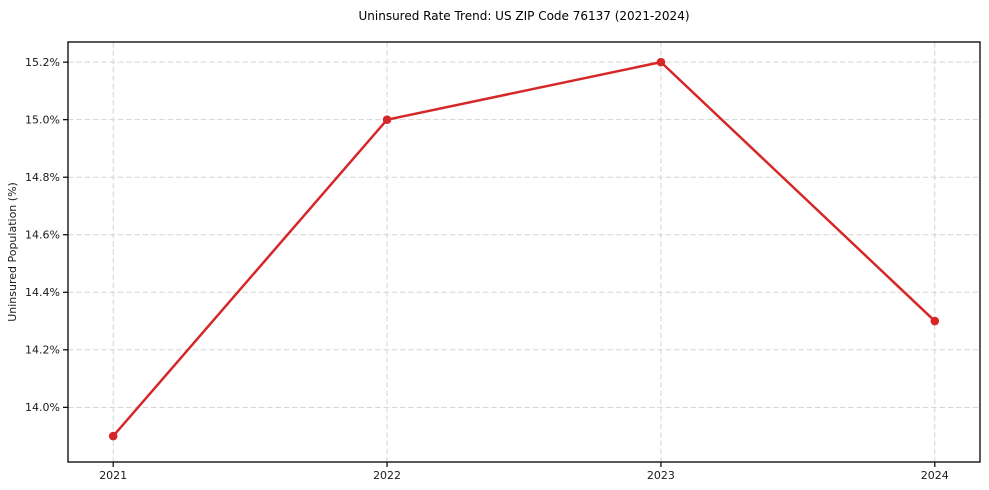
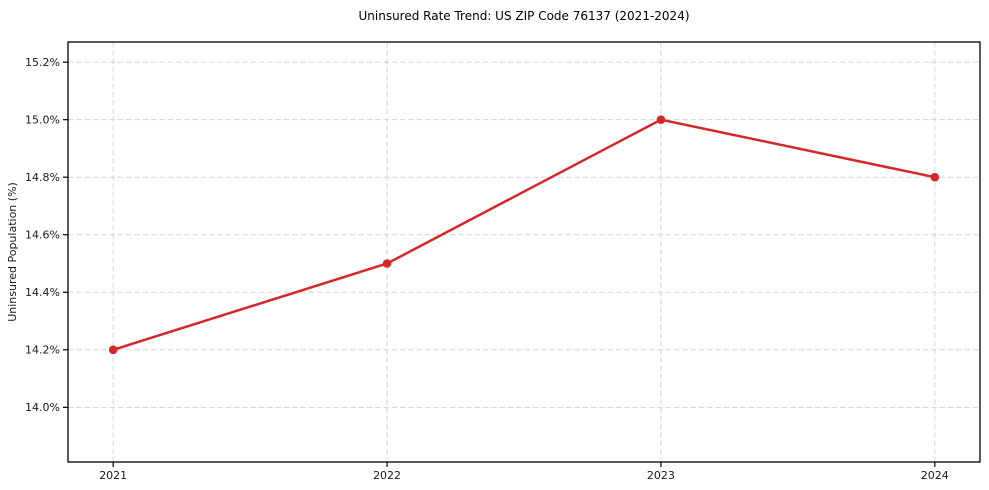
2021: 13.9% -> 14.2%
2022: 15.0% -> 14.5%
2023: 15.2% -> 15.0%
2024: 14.3% -> 14.8%
